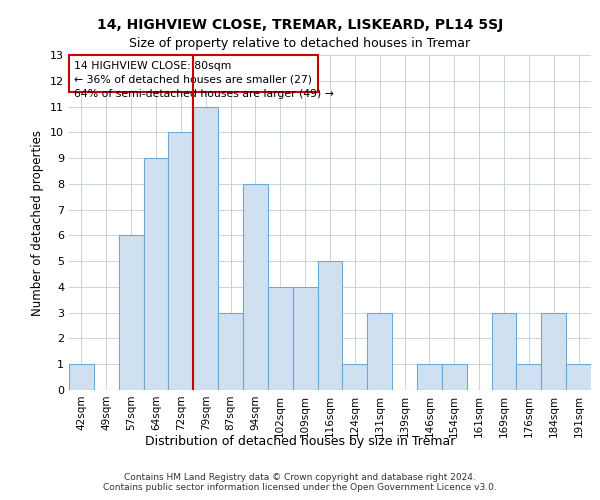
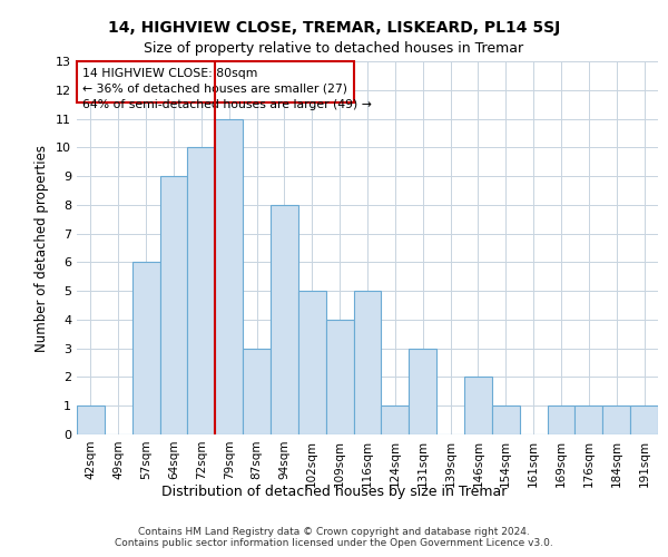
102sqm: 4 -> 5
146sqm: 1 -> 2
169sqm: 3 -> 1
184sqm: 3 -> 1
